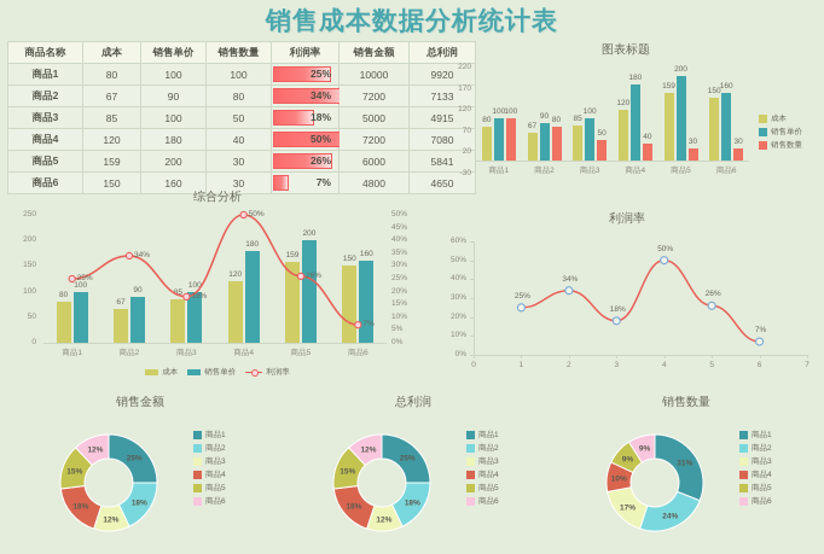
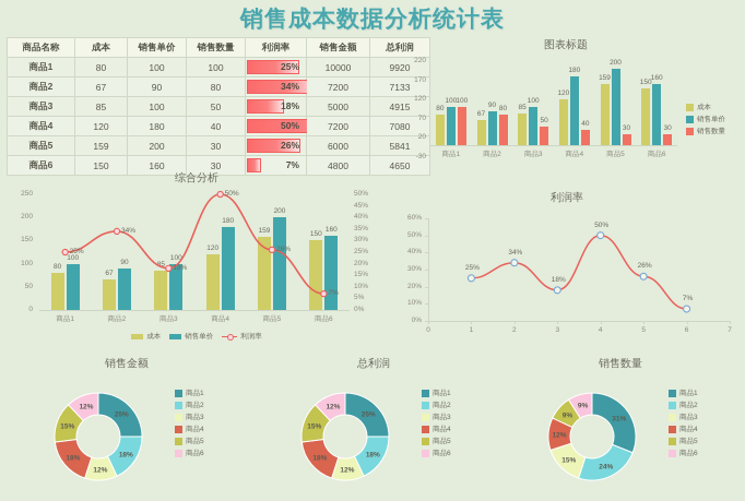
销售数量/商品3: 17% -> 15%
销售数量/商品4: 10% -> 12%
